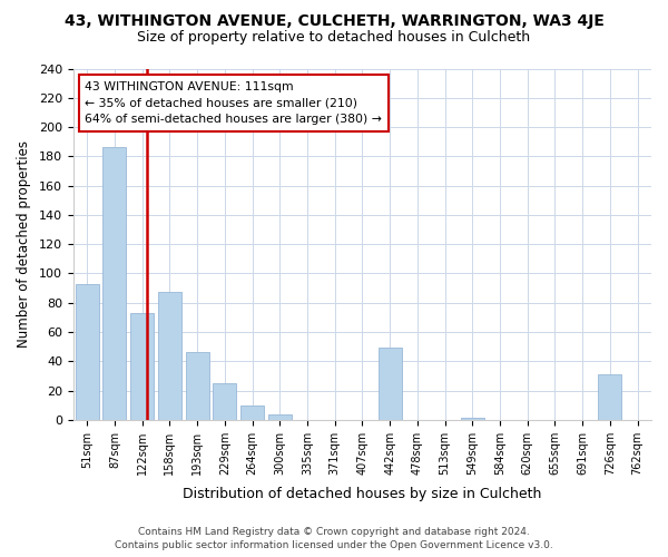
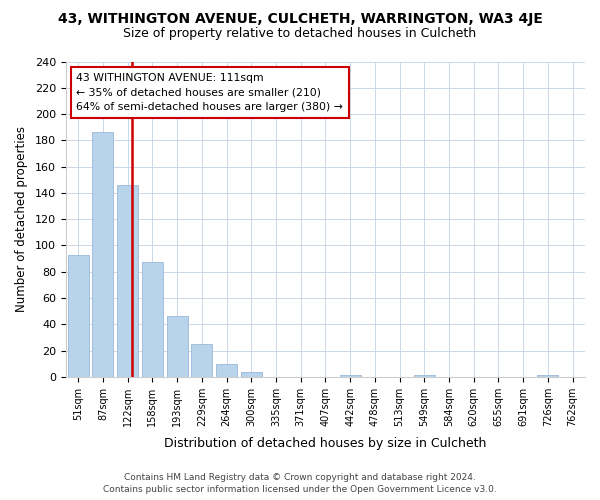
122sqm: 73 -> 146
442sqm: 49 -> 1
726sqm: 31 -> 1
